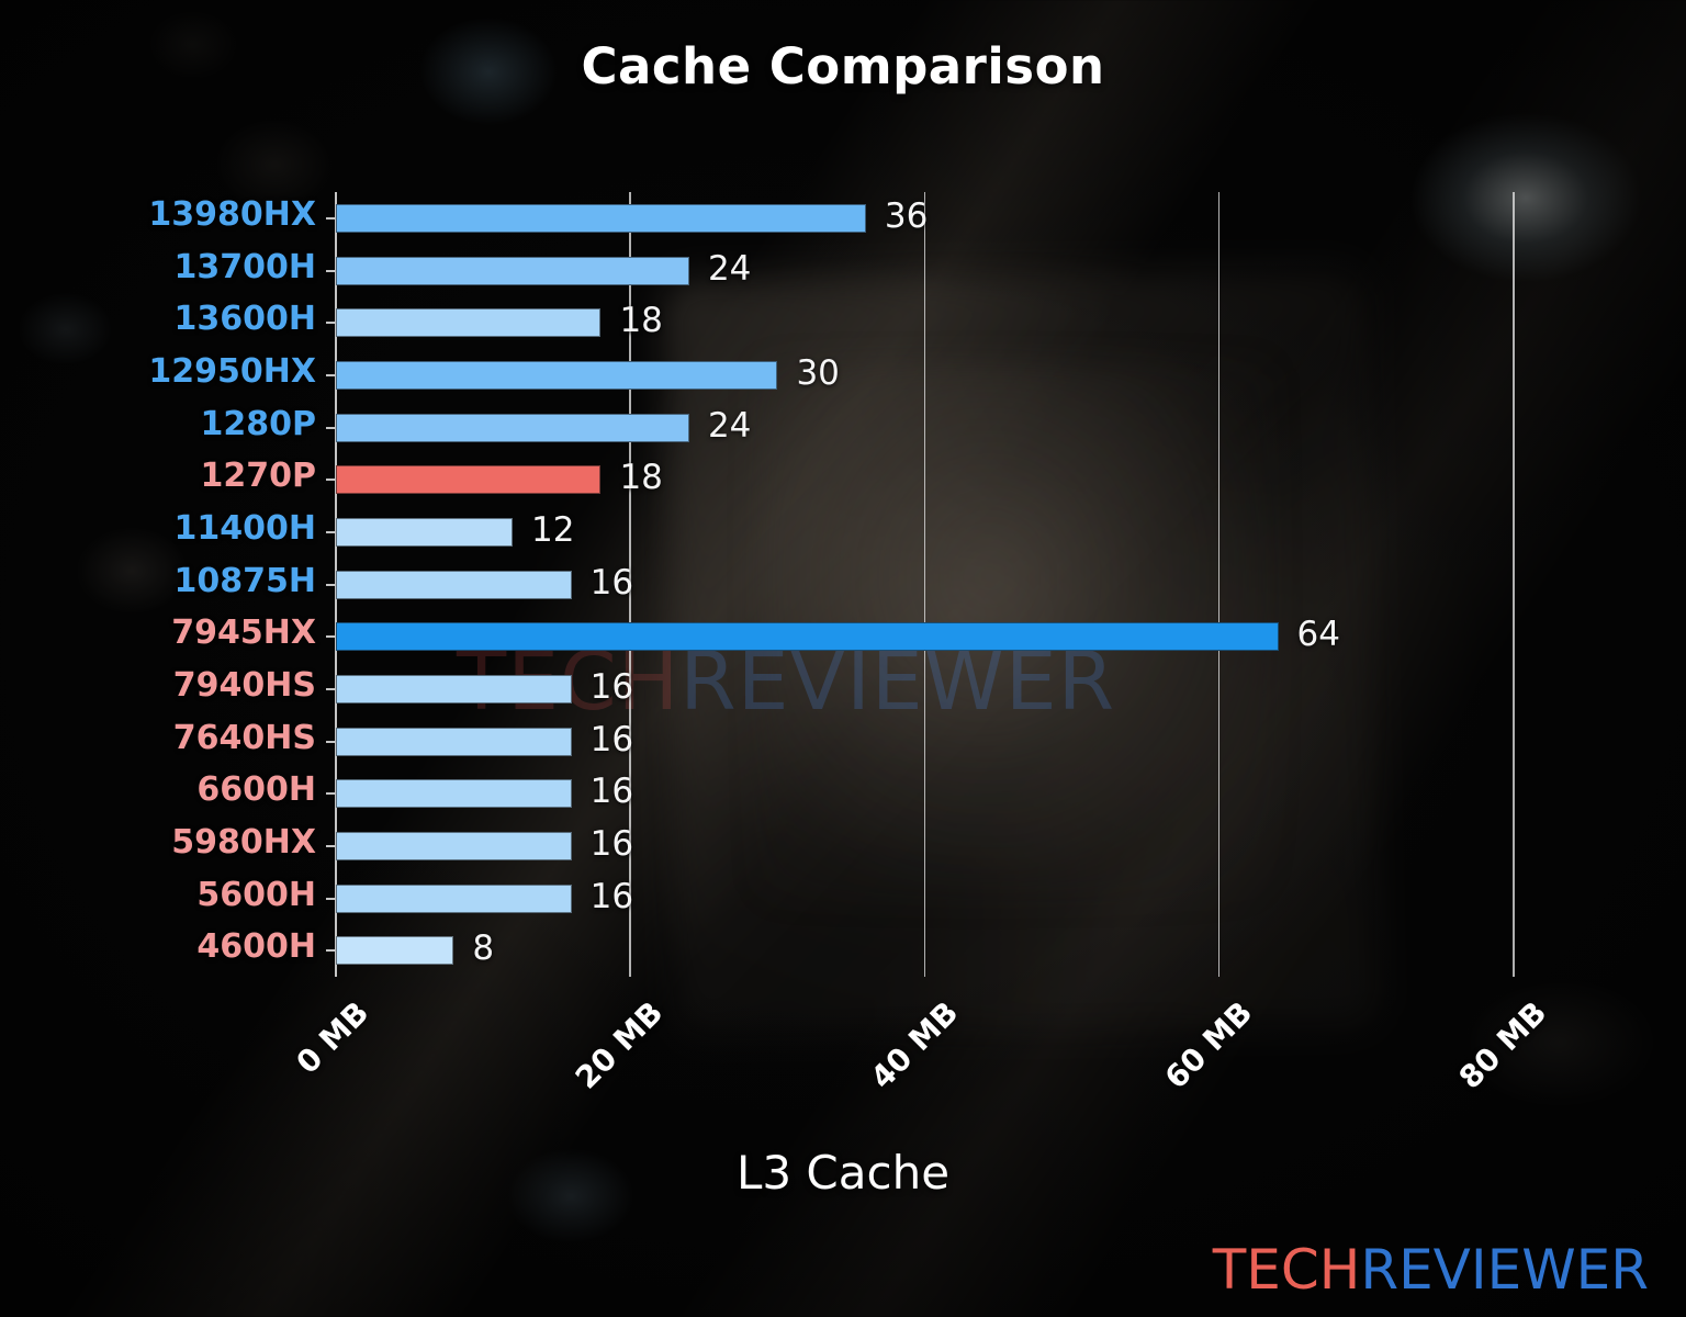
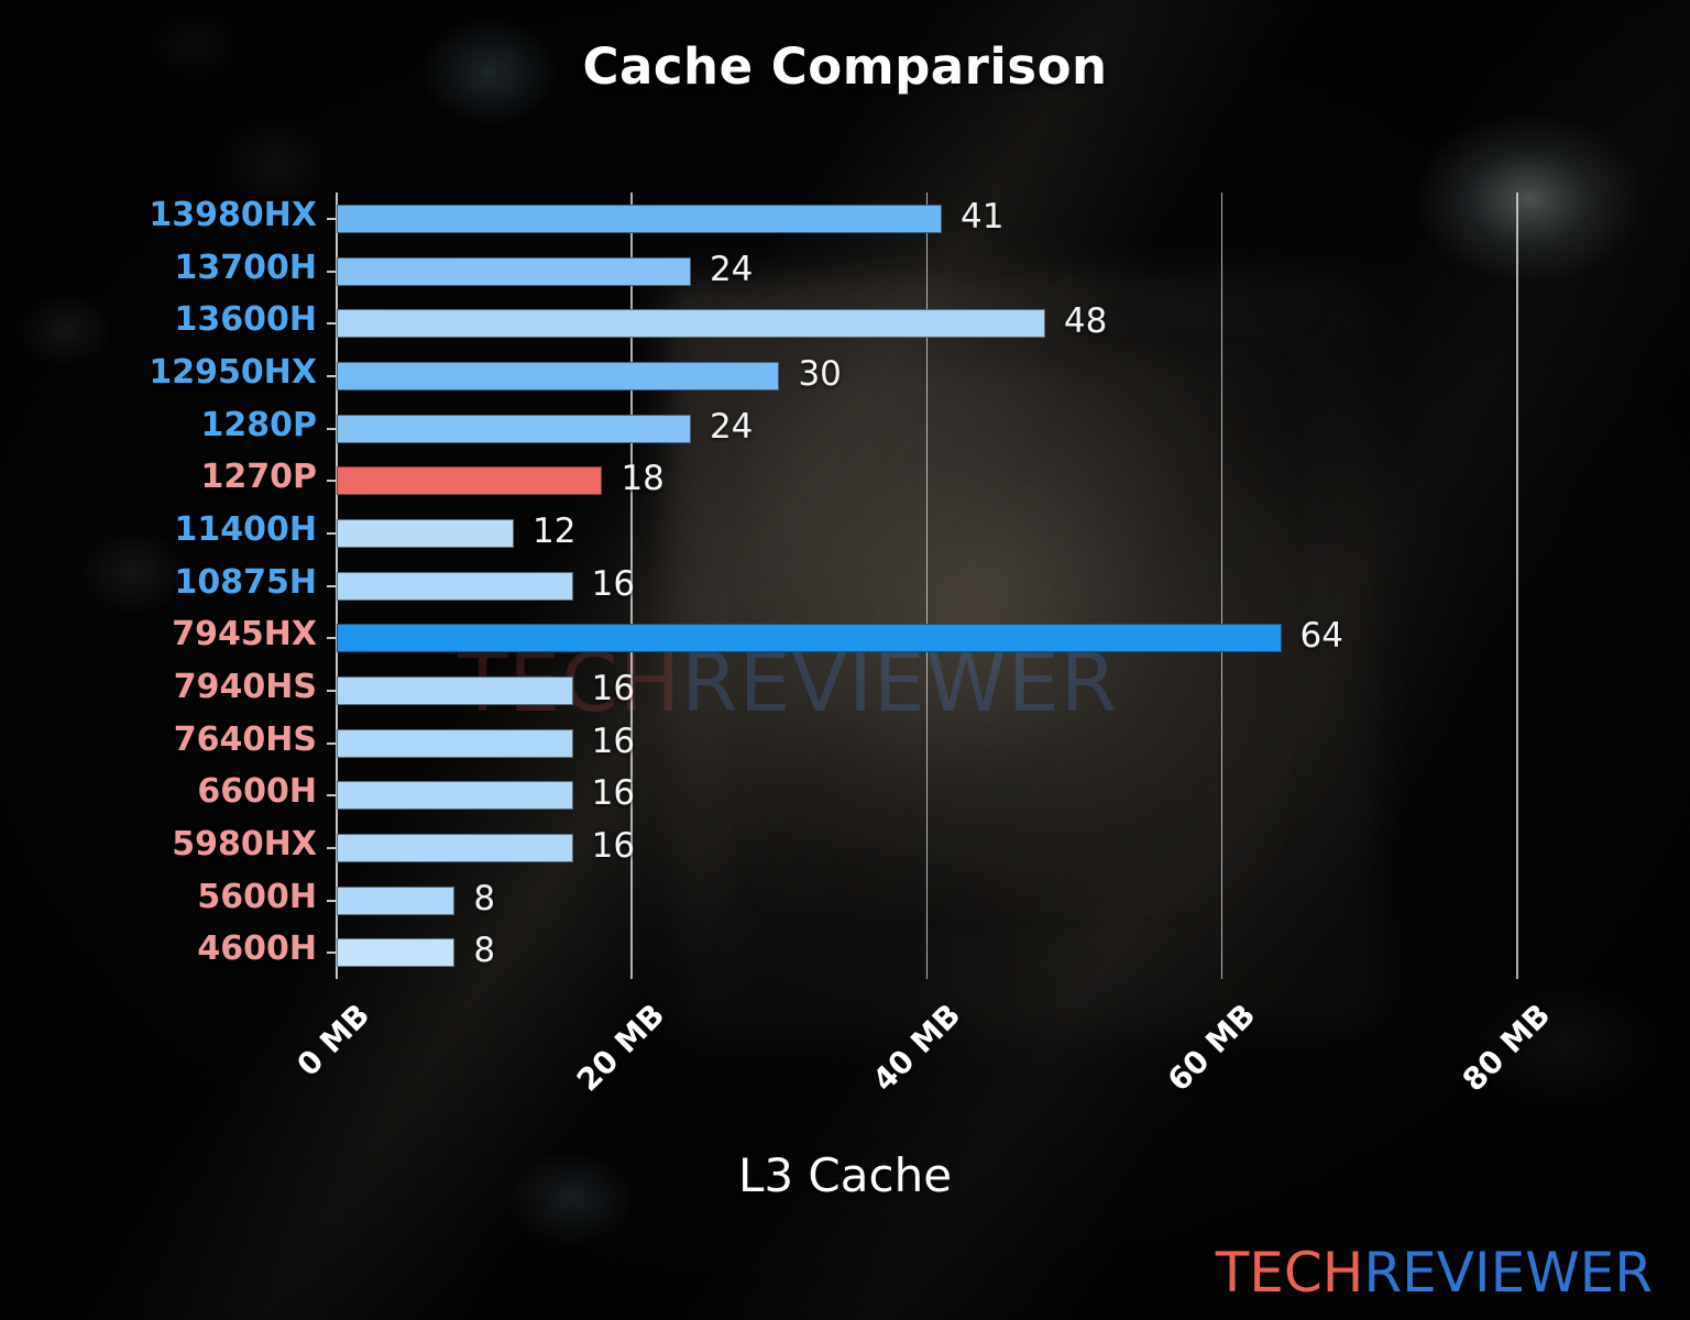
13980HX: 36 -> 41
13600H: 18 -> 48
5600H: 16 -> 8
